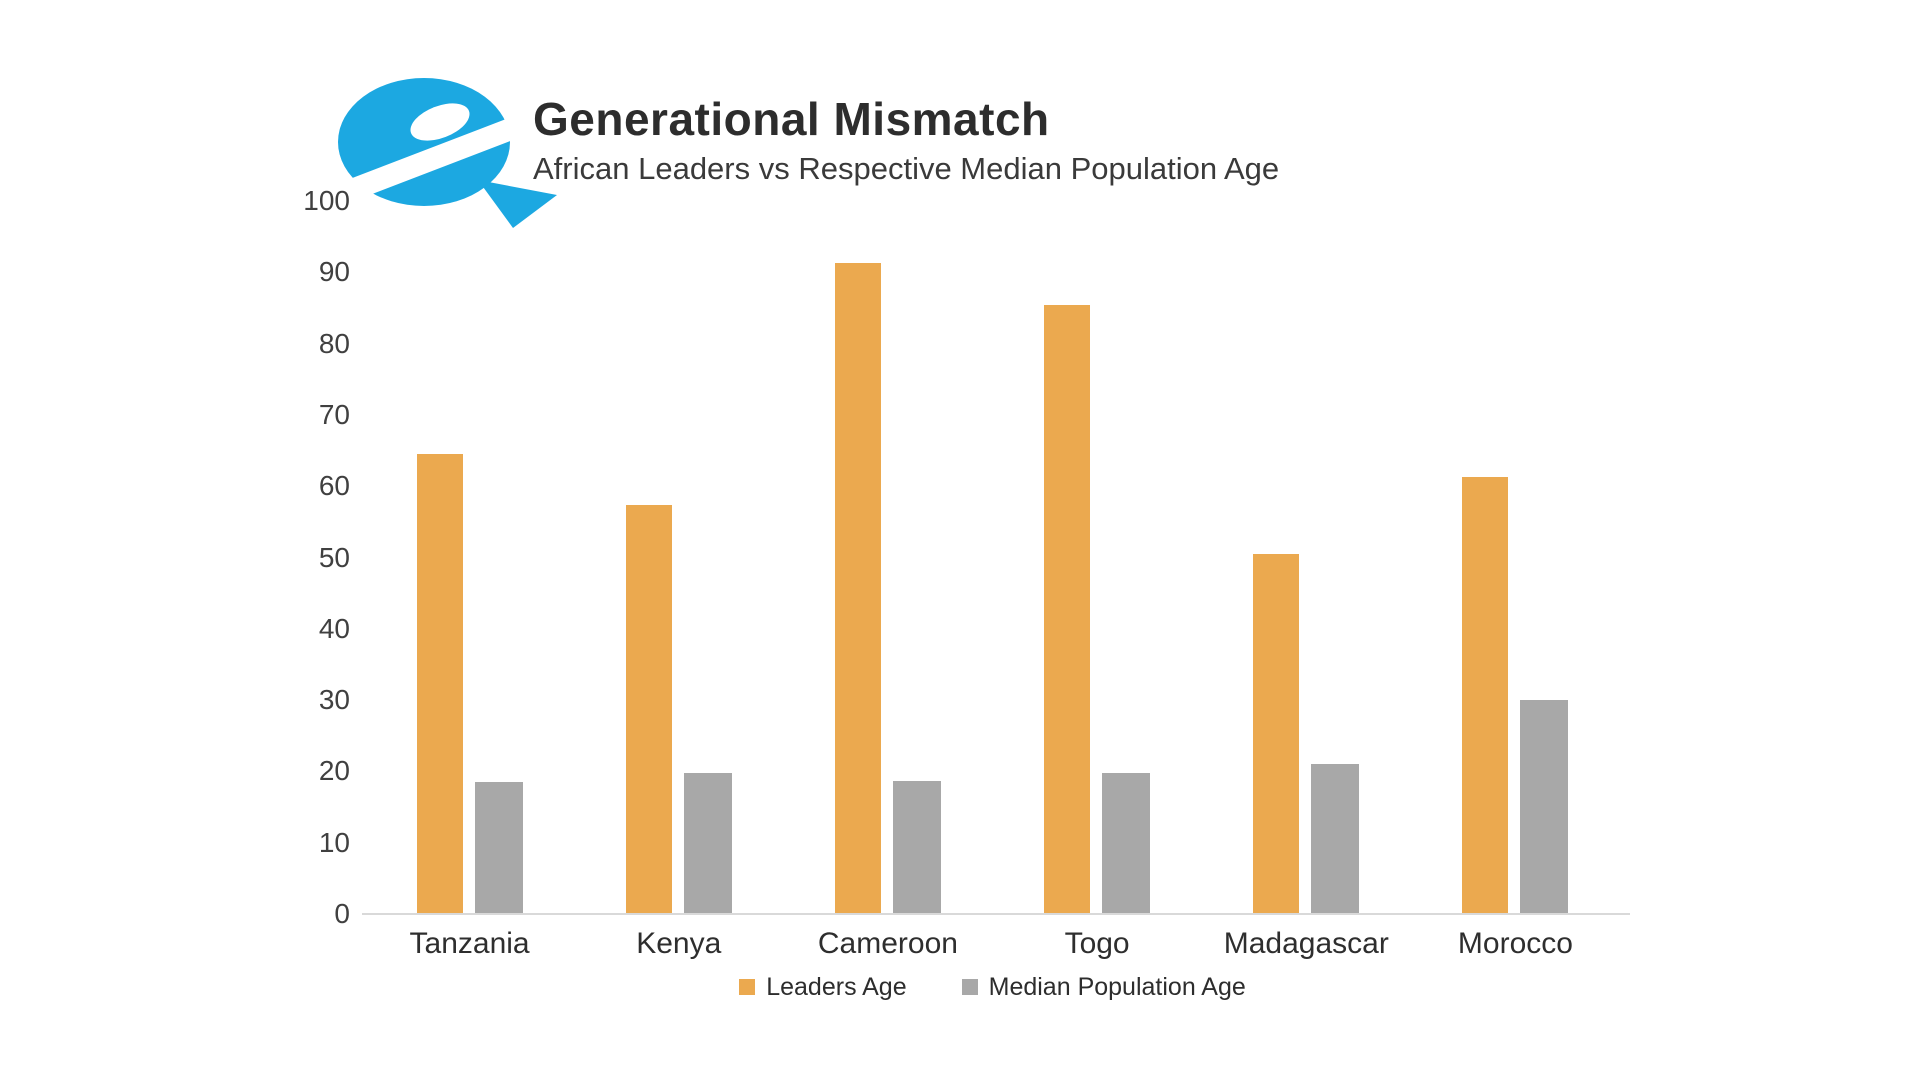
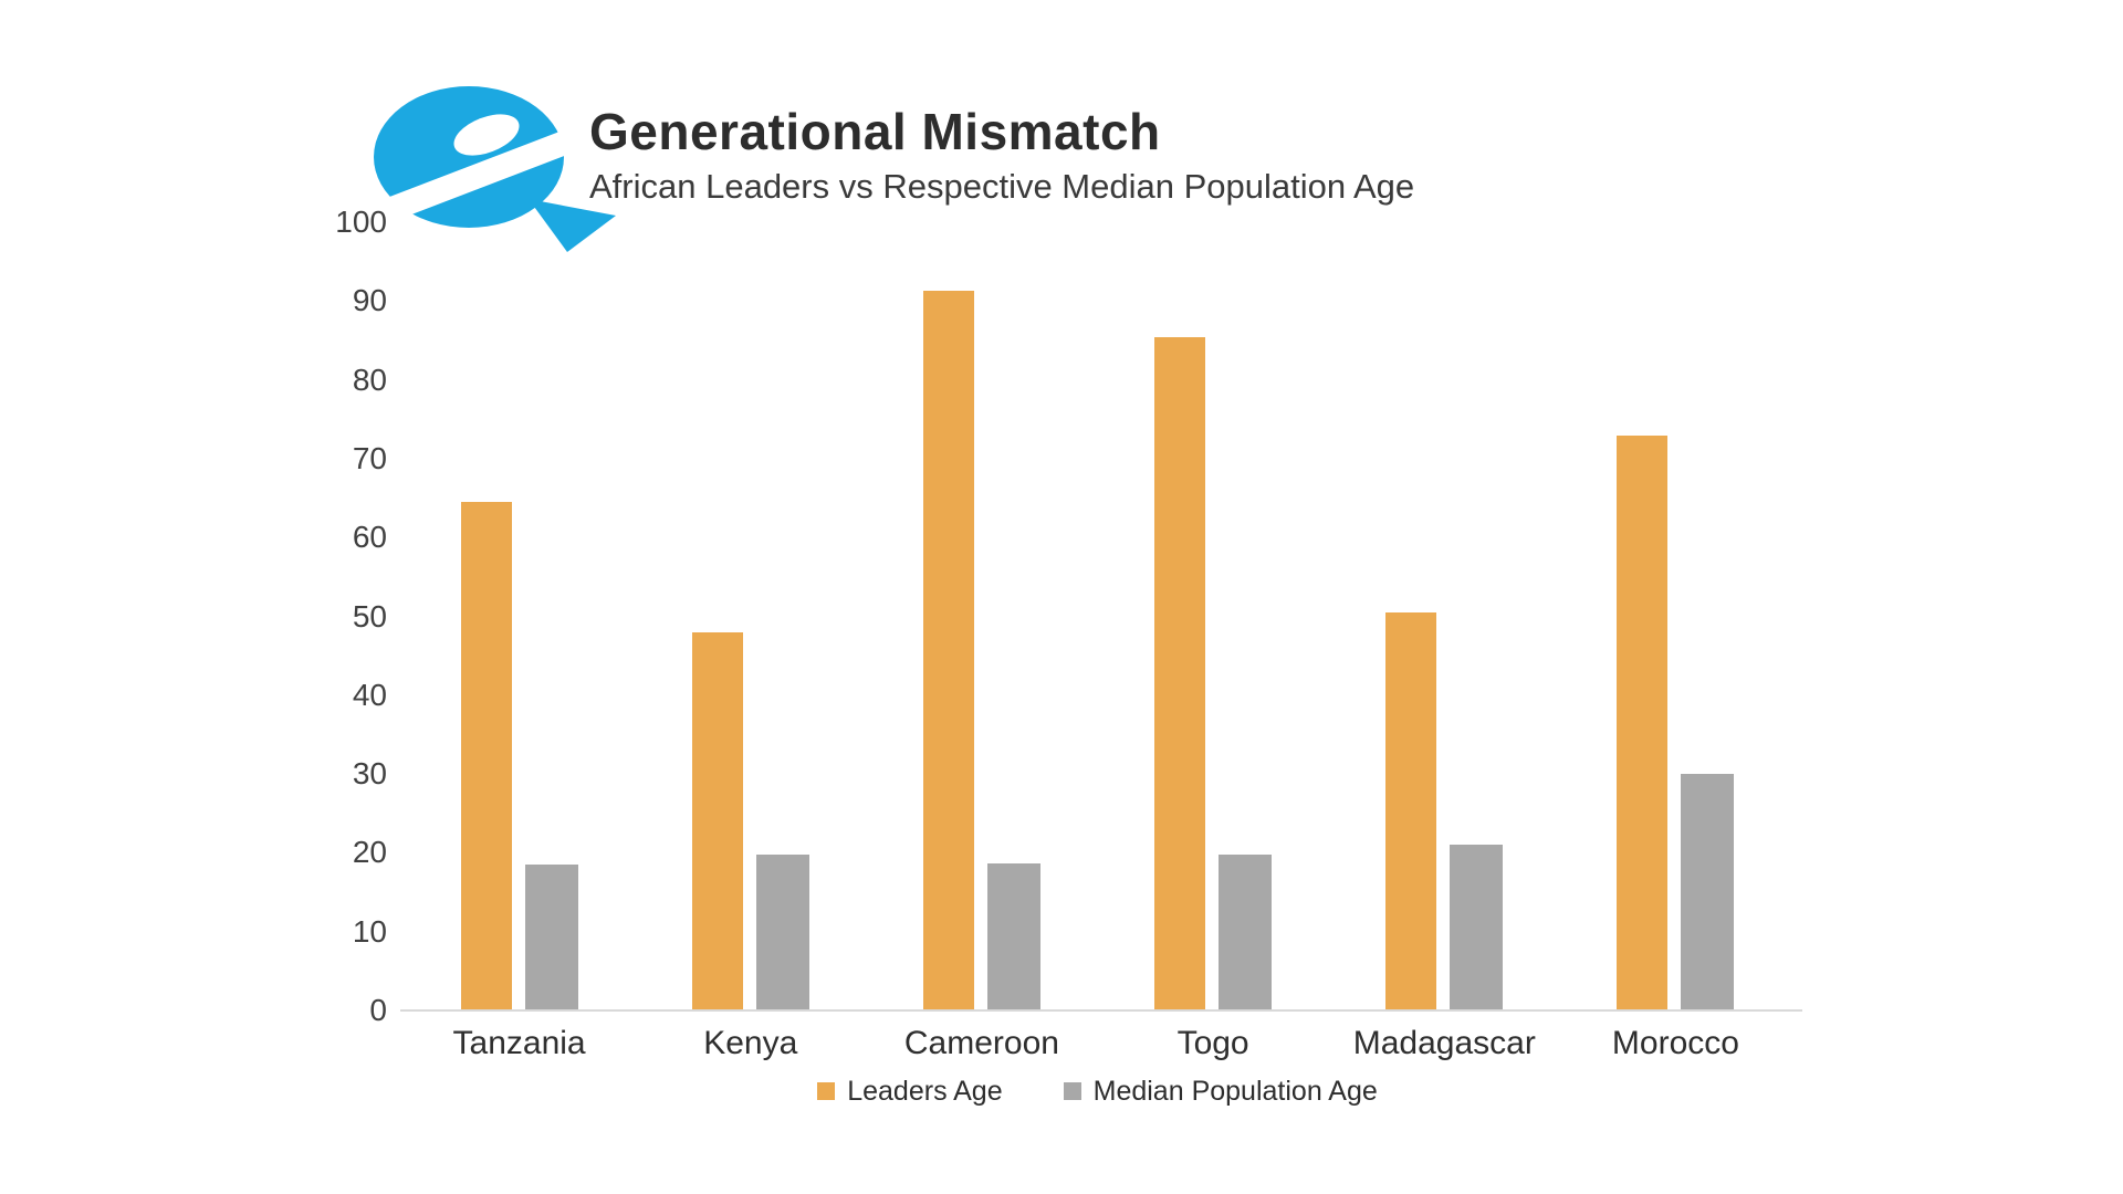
Leaders Age/Kenya: 57 -> 48
Leaders Age/Morocco: 61 -> 73
